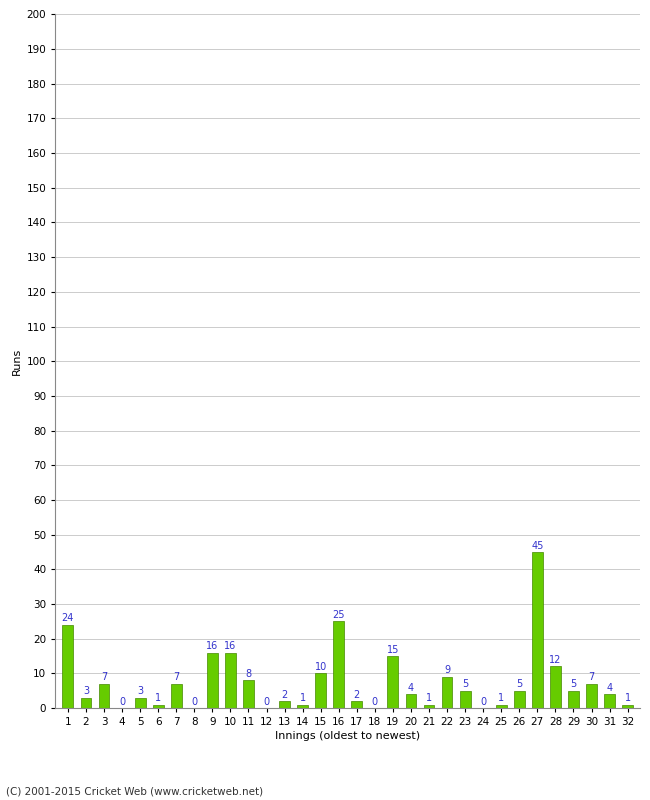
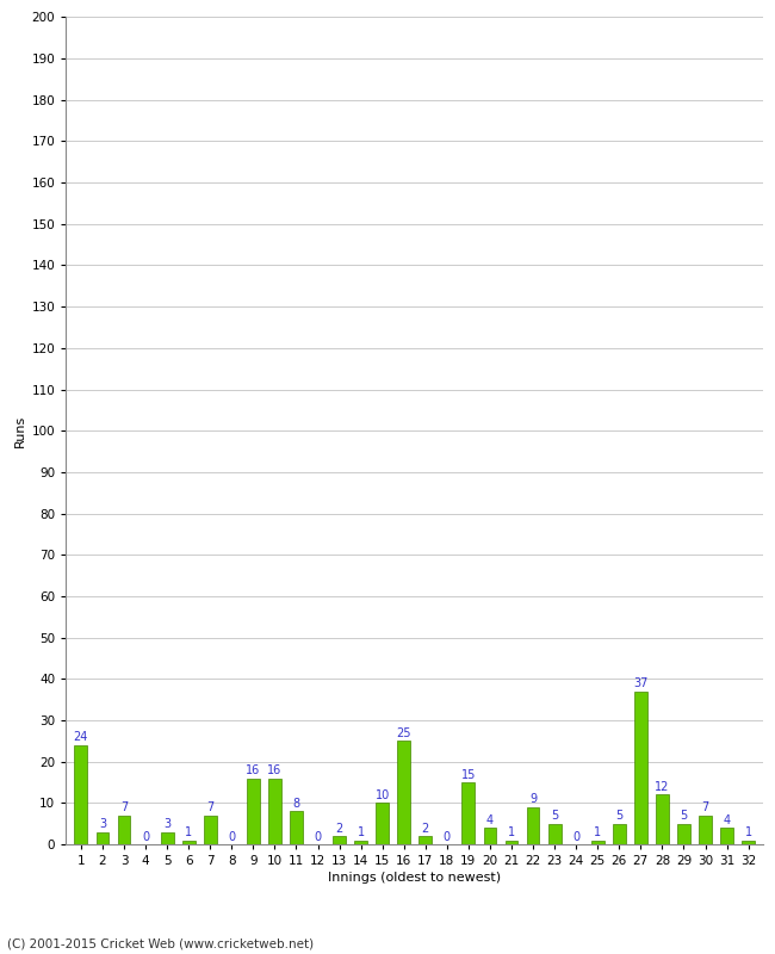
27: 45 -> 37
